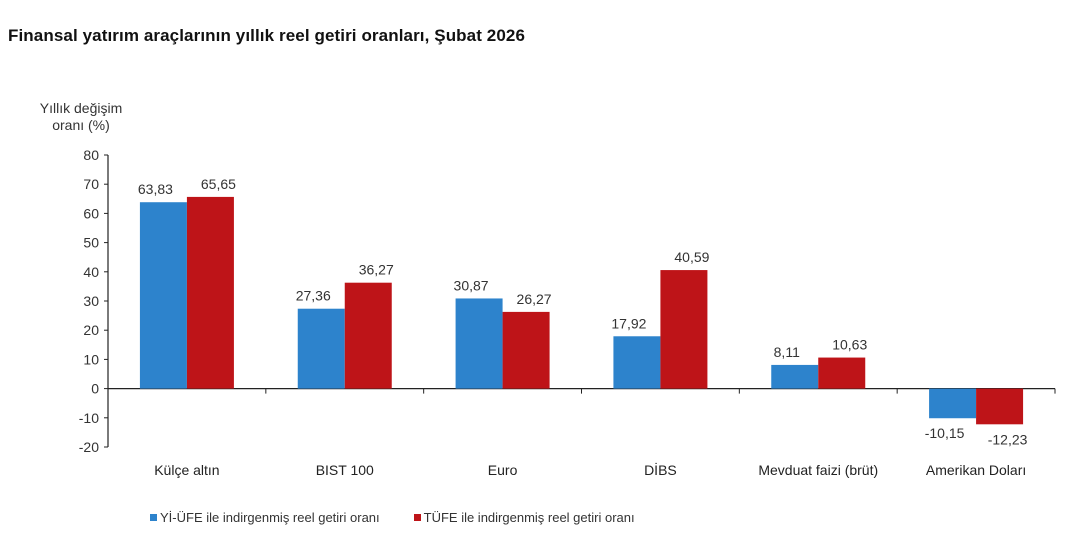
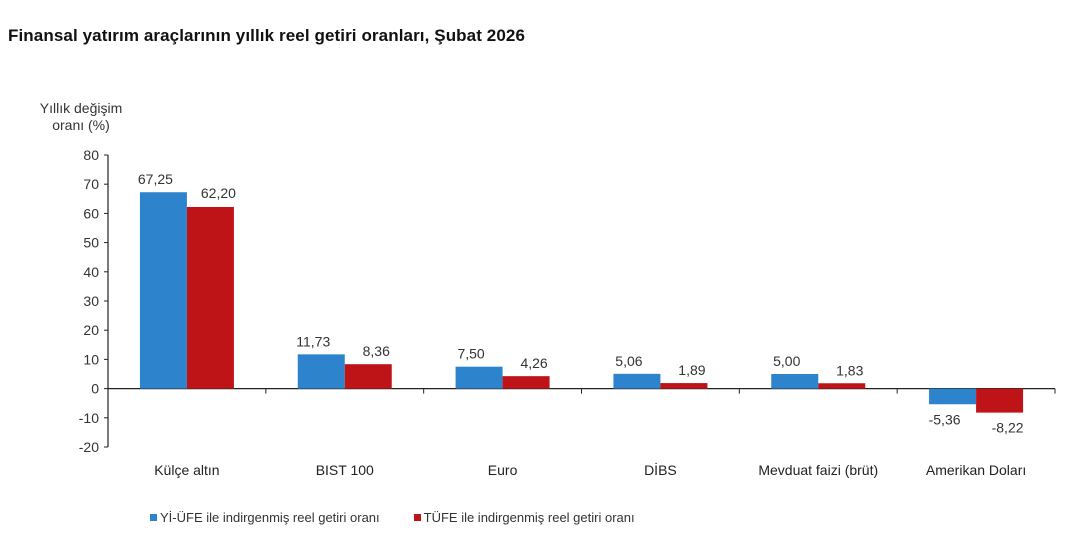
Yİ-ÜFE ile indirgenmiş reel getiri oranı/Külçe altın: 63,83 -> 67,25
TÜFE ile indirgenmiş reel getiri oranı/Külçe altın: 65,65 -> 62,20
Yİ-ÜFE ile indirgenmiş reel getiri oranı/BIST 100: 27,36 -> 11,73
TÜFE ile indirgenmiş reel getiri oranı/BIST 100: 36,27 -> 8,36
Yİ-ÜFE ile indirgenmiş reel getiri oranı/Euro: 30,87 -> 7,50
TÜFE ile indirgenmiş reel getiri oranı/Euro: 26,27 -> 4,26
Yİ-ÜFE ile indirgenmiş reel getiri oranı/DİBS: 17,92 -> 5,06
TÜFE ile indirgenmiş reel getiri oranı/DİBS: 40,59 -> 1,89
Yİ-ÜFE ile indirgenmiş reel getiri oranı/Mevduat faizi (brüt): 8,11 -> 5,00
TÜFE ile indirgenmiş reel getiri oranı/Mevduat faizi (brüt): 10,63 -> 1,83
Yİ-ÜFE ile indirgenmiş reel getiri oranı/Amerikan Doları: -10,15 -> -5,36
TÜFE ile indirgenmiş reel getiri oranı/Amerikan Doları: -12,23 -> -8,22
